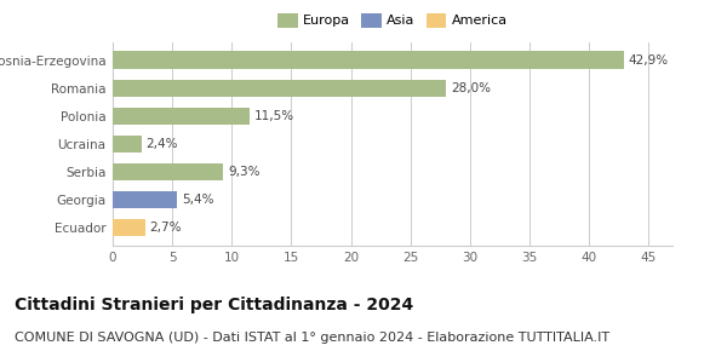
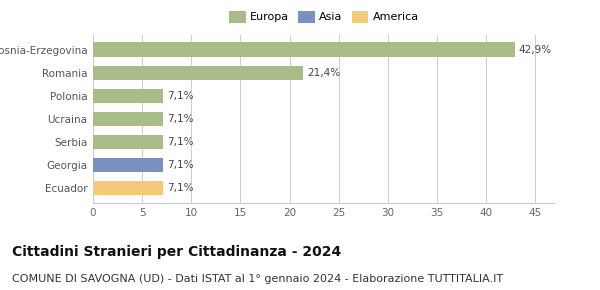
Romania: 28,0% -> 21,4%
Polonia: 11,5% -> 7,1%
Ucraina: 2,4% -> 7,1%
Serbia: 9,3% -> 7,1%
Georgia: 5,4% -> 7,1%
Ecuador: 2,7% -> 7,1%
